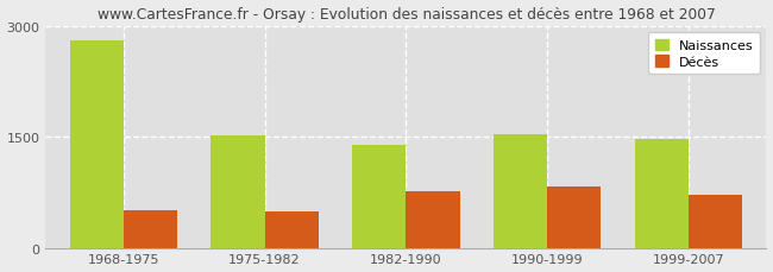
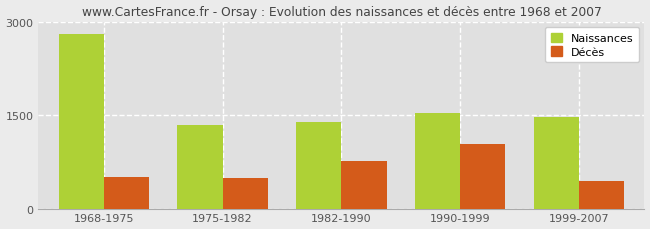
Naissances/1975-1982: 1520 -> 1340
Décès/1990-1999: 820 -> 1040
Décès/1999-2007: 720 -> 440
